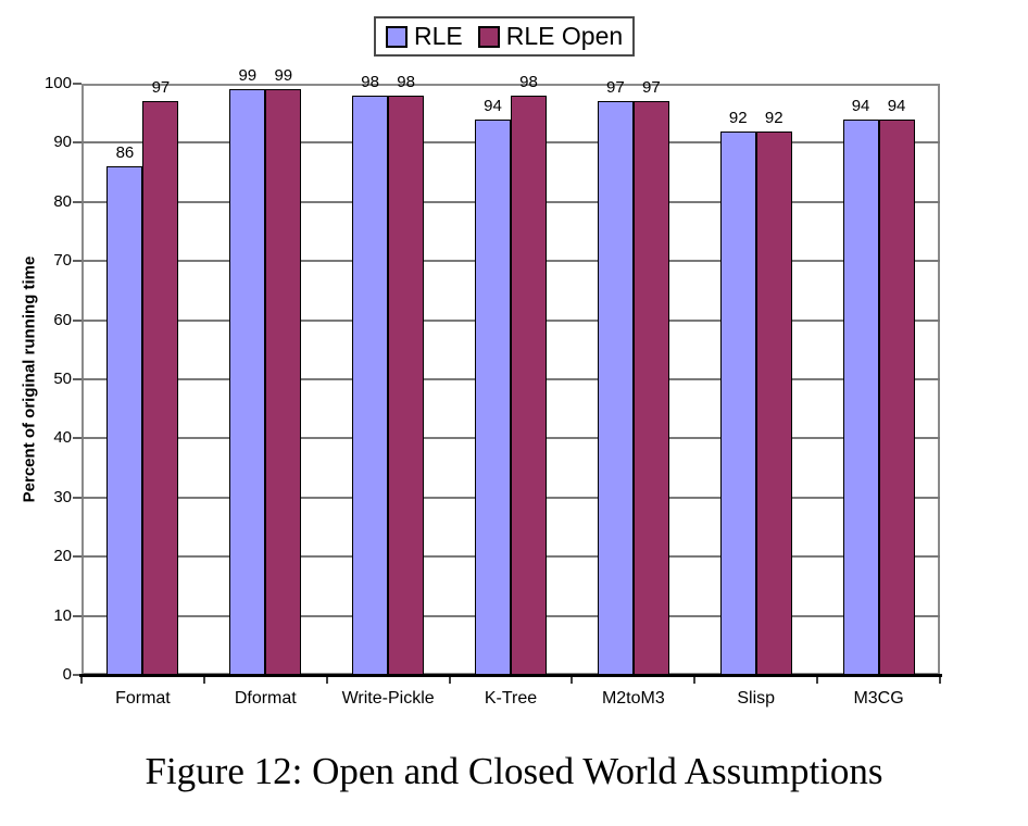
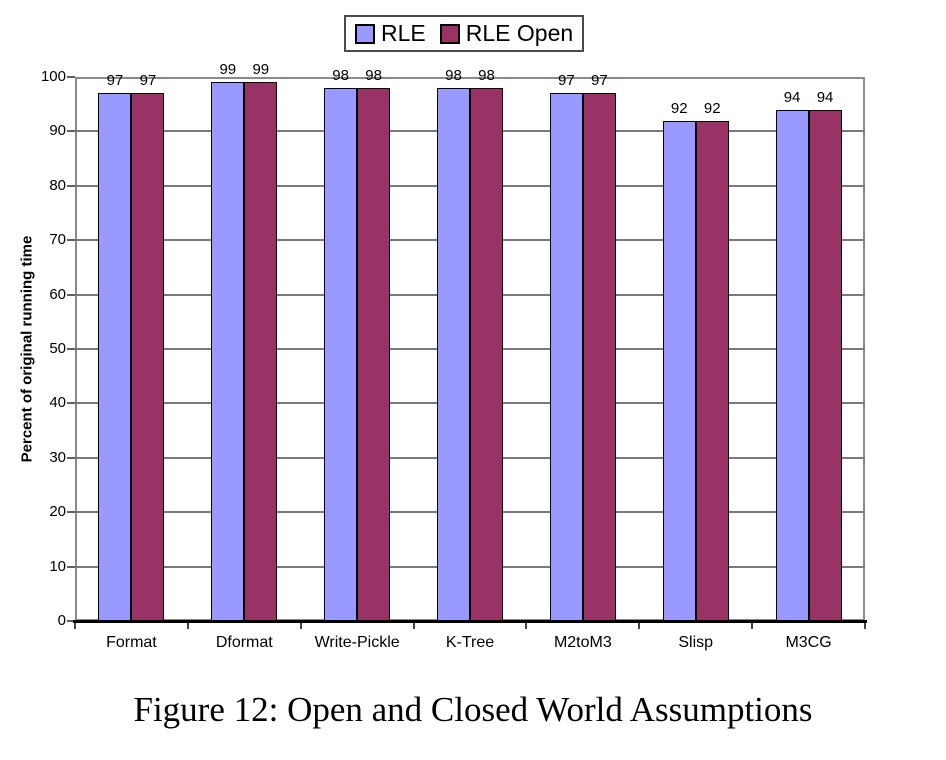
RLE/Format: 86 -> 97
RLE/K-Tree: 94 -> 98
